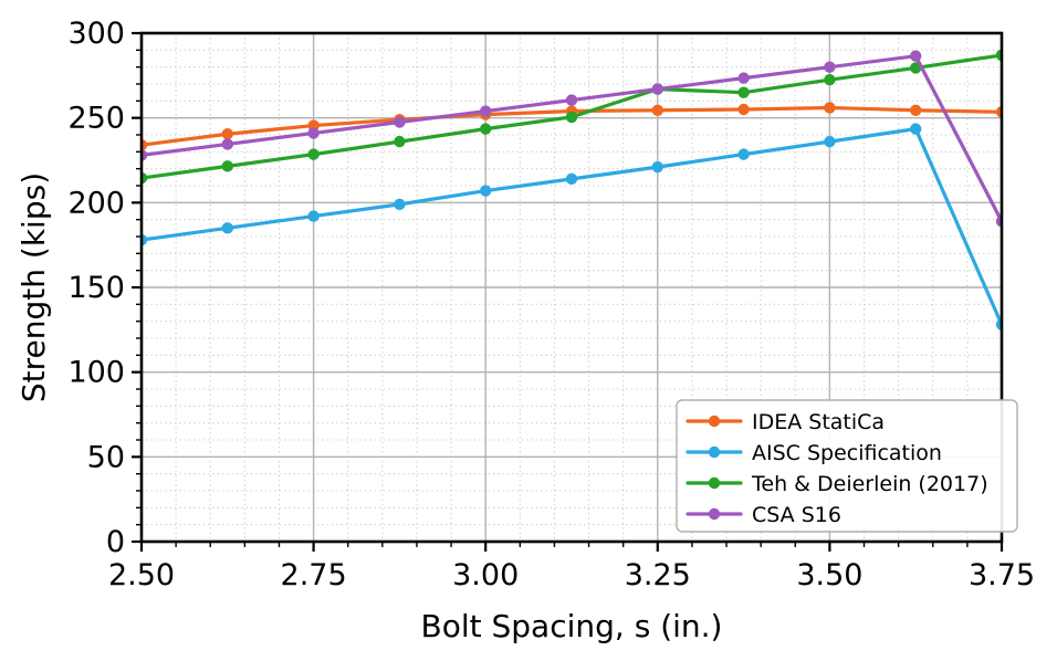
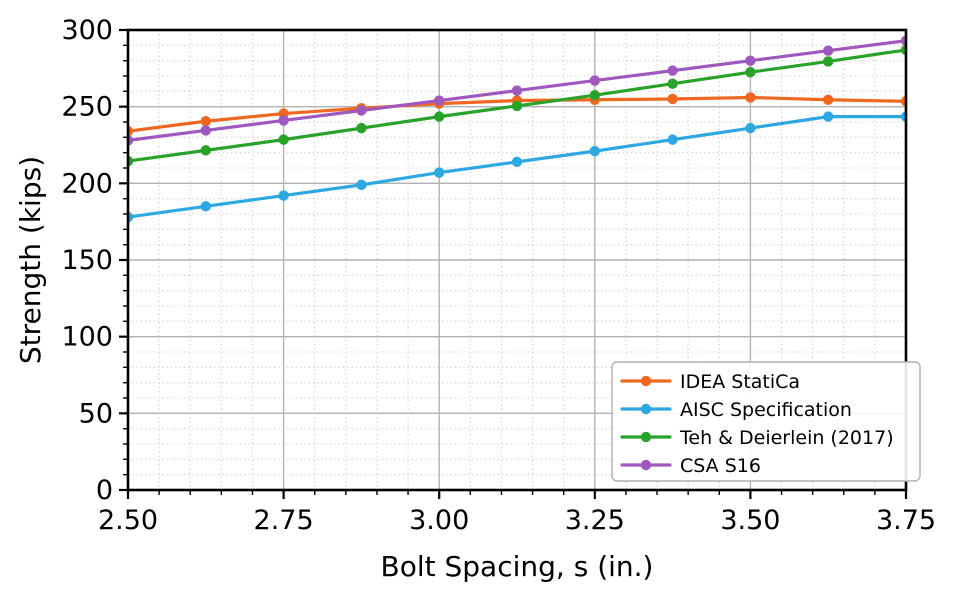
Teh & Deierlein (2017)/3.25: 267 -> 258
AISC Specification/3.75: 128 -> 244
CSA S16/3.75: 189 -> 293
